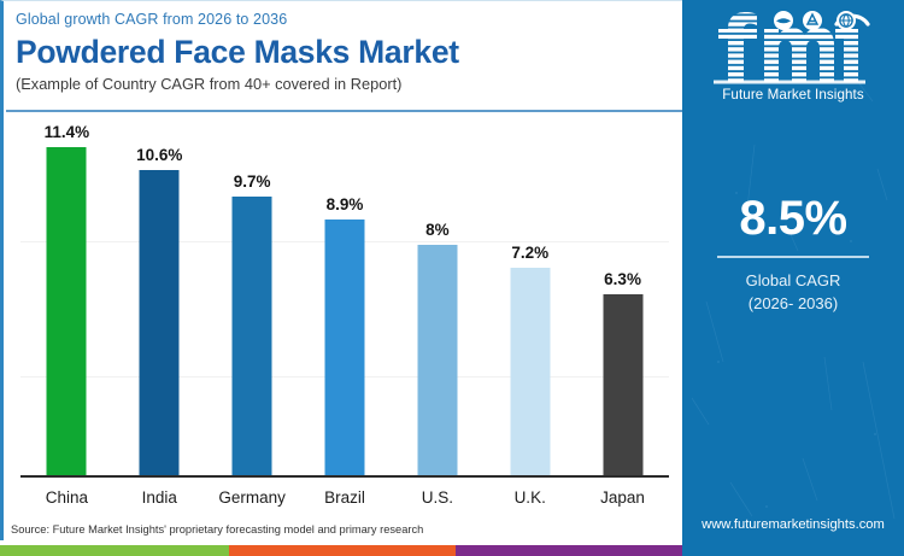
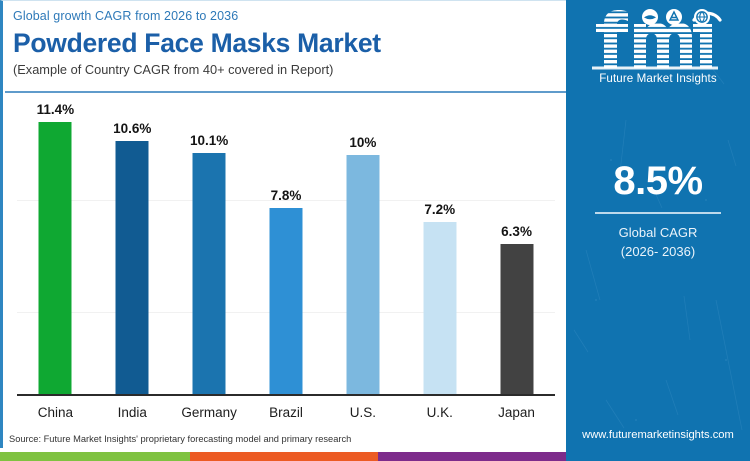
Germany: 9.7% -> 10.1%
Brazil: 8.9% -> 7.8%
U.S.: 8% -> 10%
